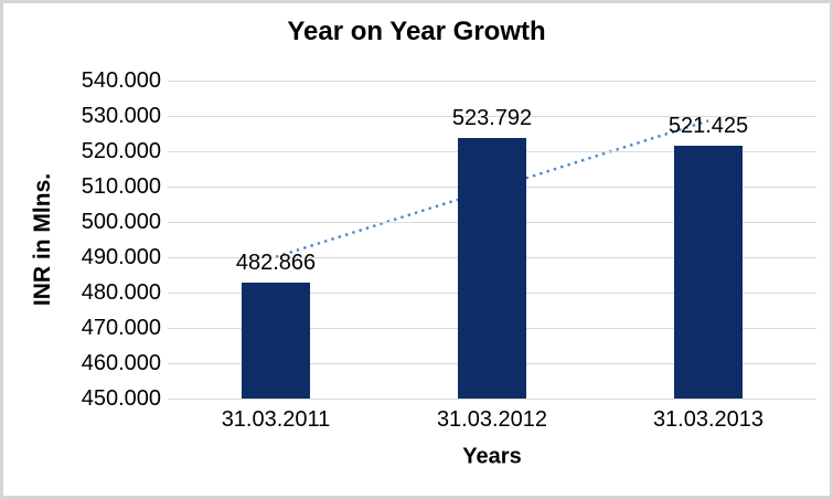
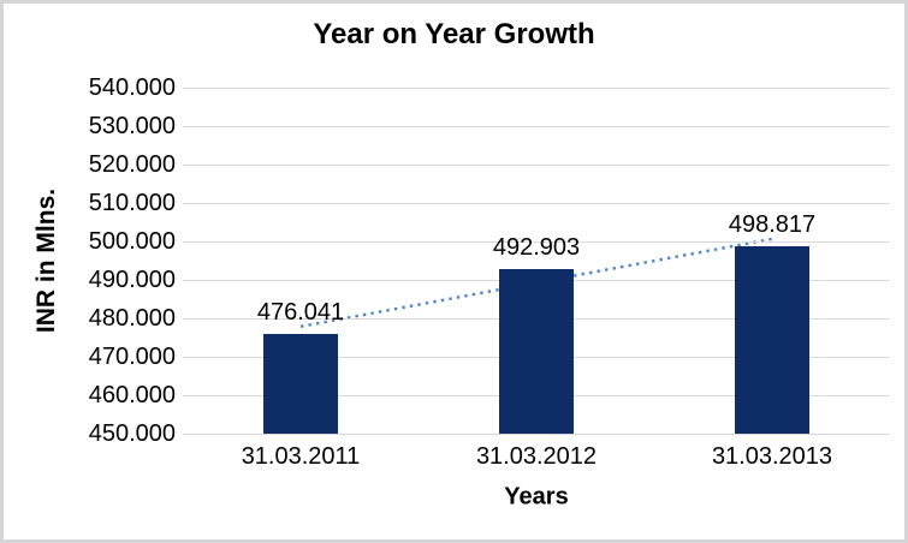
31.03.2011: 482.866 -> 476.041
31.03.2012: 523.792 -> 492.903
31.03.2013: 521.425 -> 498.817
